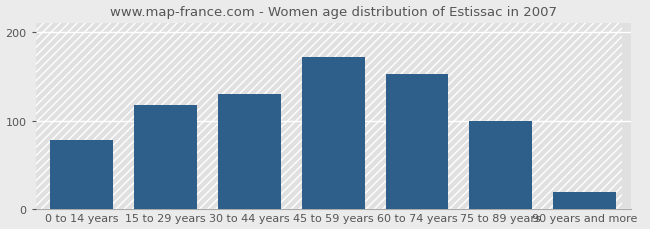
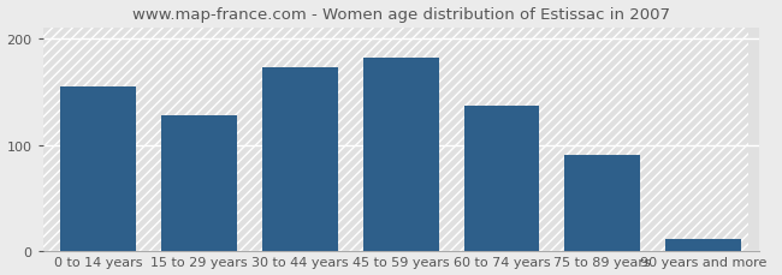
0 to 14 years: 78 -> 155
15 to 29 years: 118 -> 128
30 to 44 years: 130 -> 173
45 to 59 years: 172 -> 182
60 to 74 years: 152 -> 137
75 to 89 years: 100 -> 90
90 years and more: 20 -> 12
